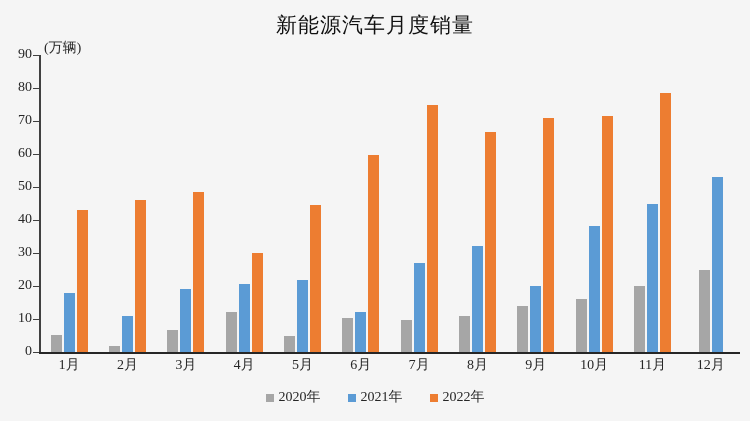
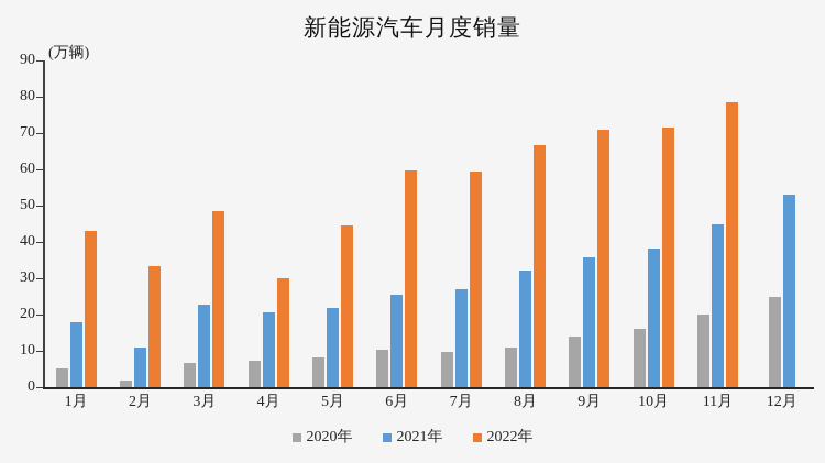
2022年/2月: 46 -> 33
2021年/3月: 19 -> 23
2020年/4月: 12 -> 7
2020年/5月: 5 -> 8
2021年/6月: 12 -> 26
2022年/7月: 75 -> 59
2021年/9月: 20 -> 36
